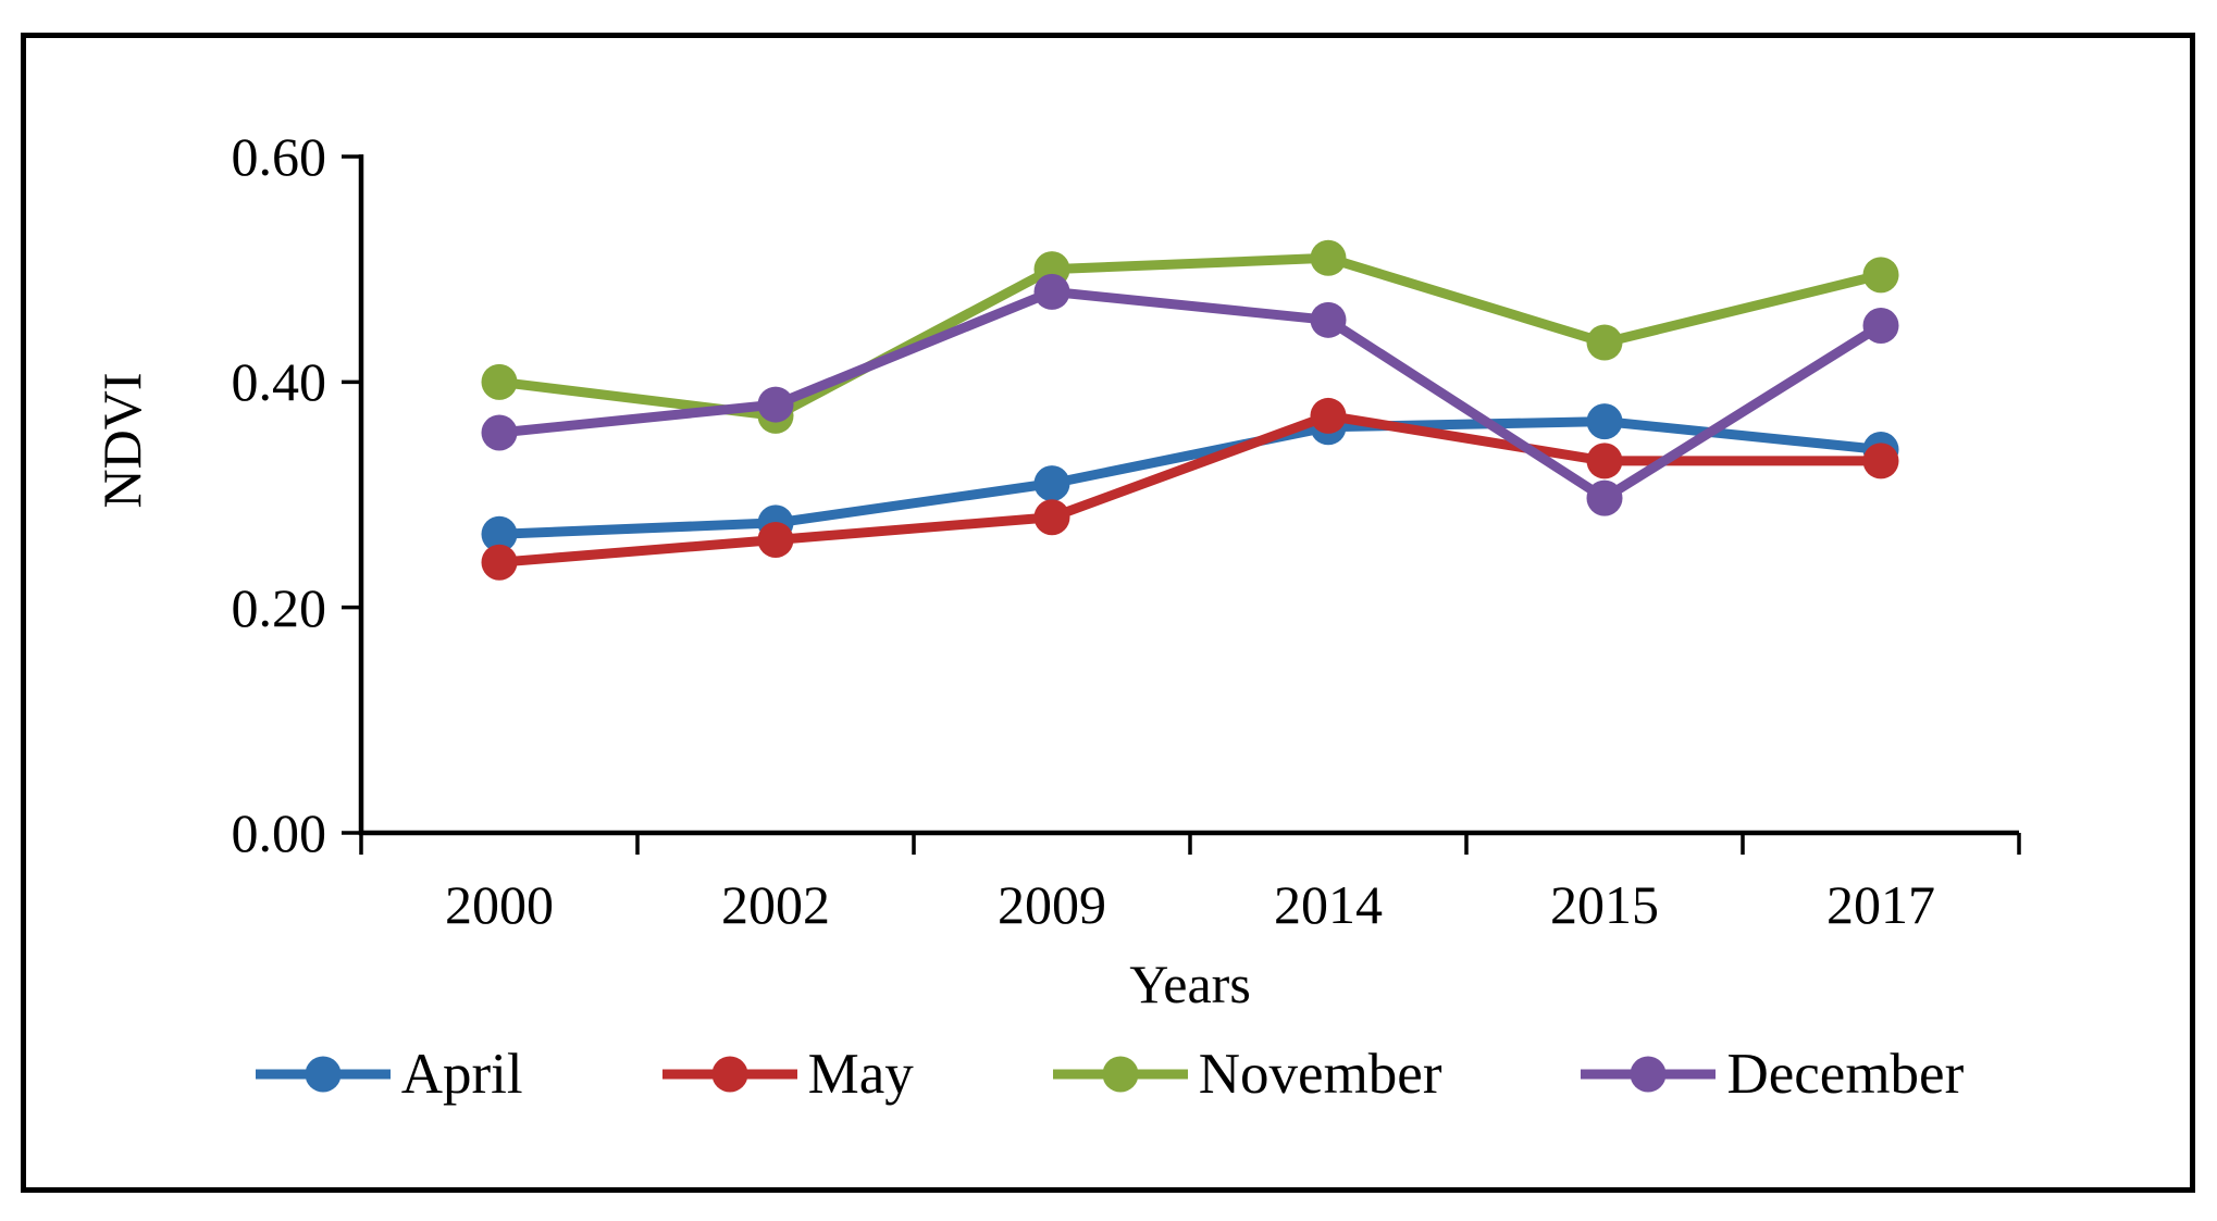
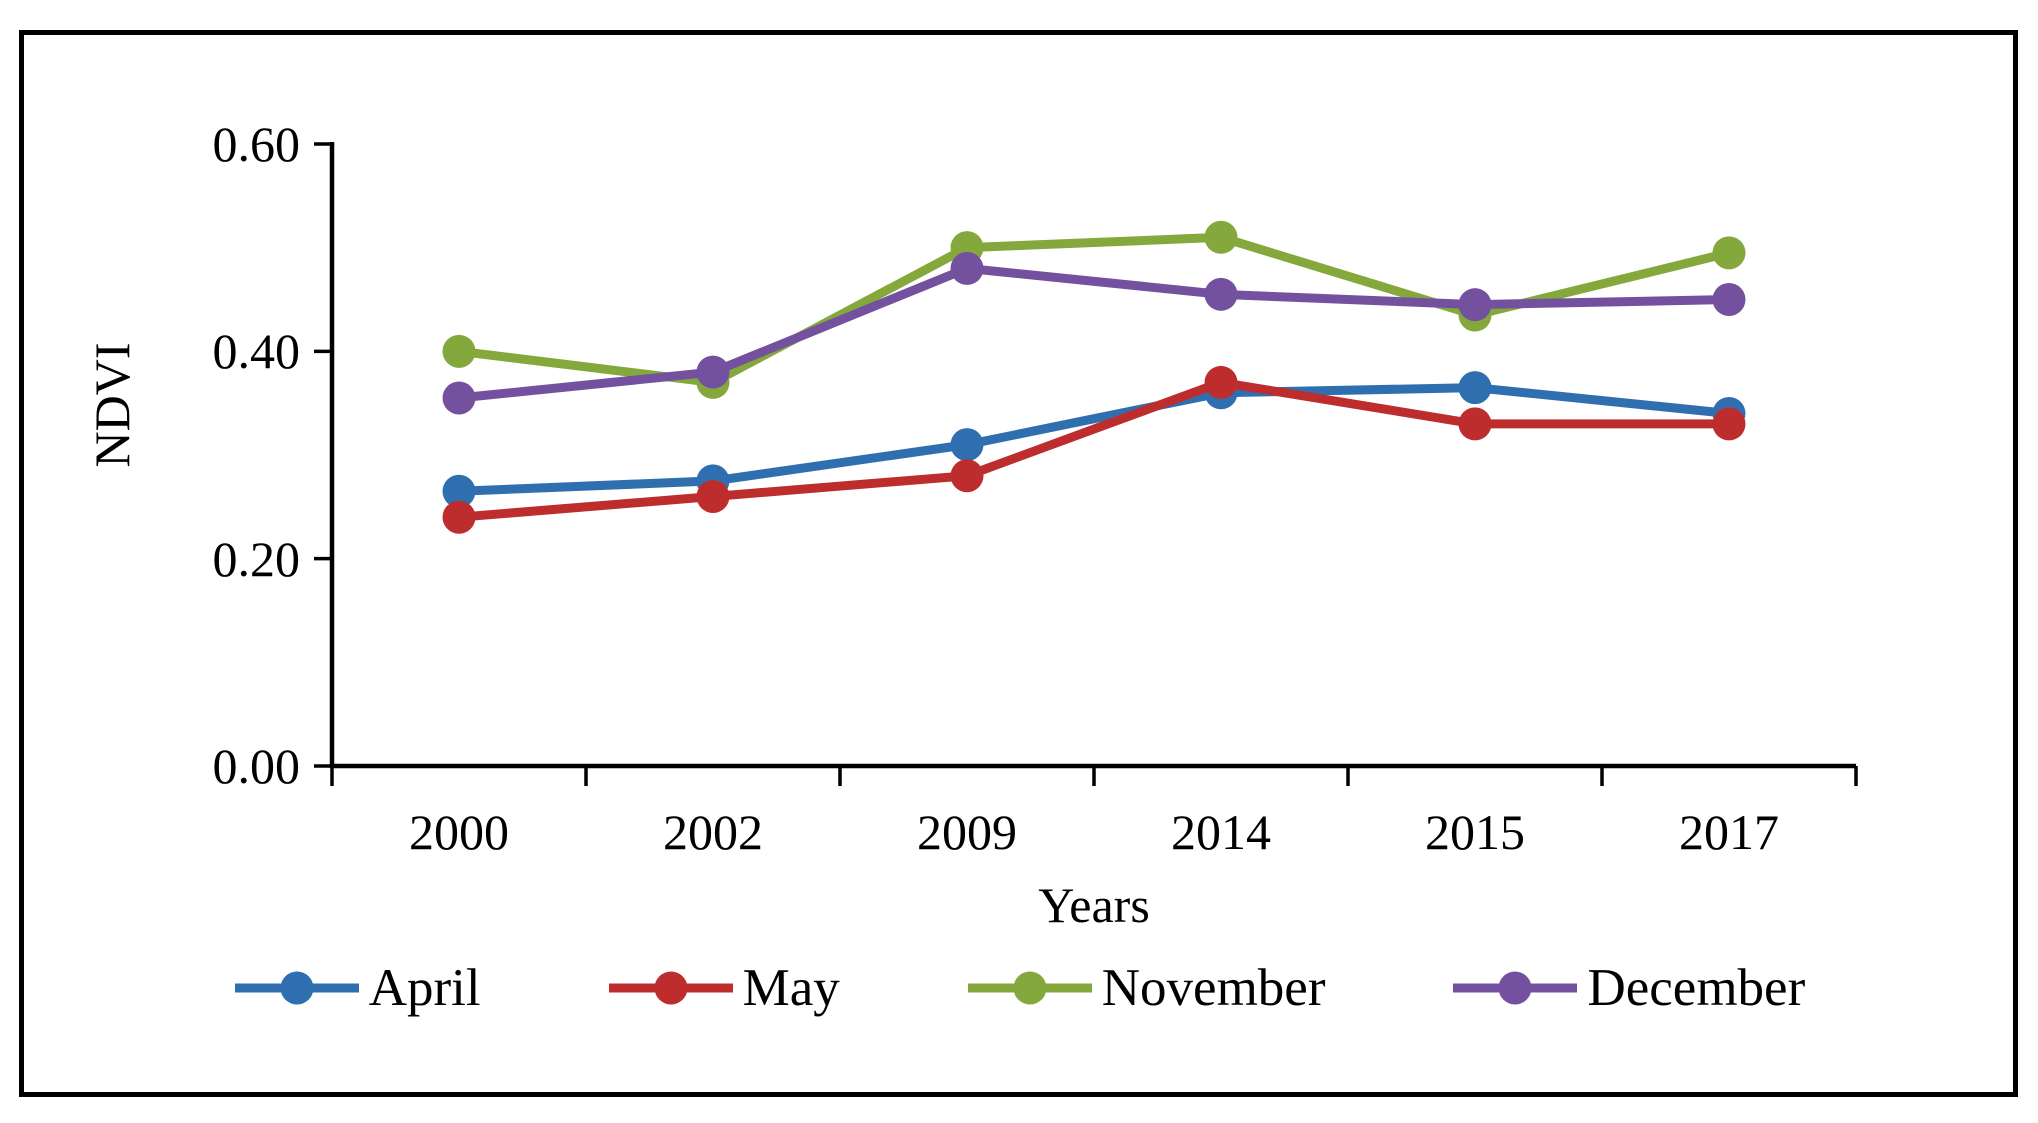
December/2015: 0.297 -> 0.445
